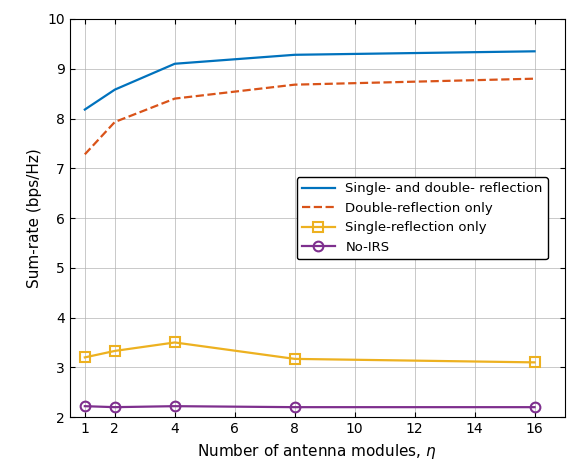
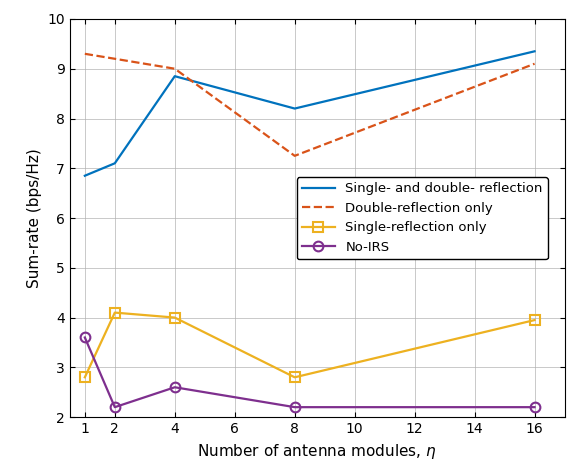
Single- and double- reflection/1: 8.18 -> 6.85
Double-reflection only/1: 7.28 -> 9.30
Single-reflection only/1: 3.20 -> 2.80
No-IRS/1: 2.22 -> 3.60
Single- and double- reflection/2: 8.58 -> 7.10
Double-reflection only/2: 7.93 -> 9.20
Single-reflection only/2: 3.33 -> 4.10
Single- and double- reflection/4: 9.10 -> 8.85
Double-reflection only/4: 8.40 -> 9.00
Single-reflection only/4: 3.50 -> 4.00
No-IRS/4: 2.22 -> 2.60
Single- and double- reflection/8: 9.28 -> 8.20
Double-reflection only/8: 8.68 -> 7.25
Single-reflection only/8: 3.17 -> 2.80
Double-reflection only/16: 8.80 -> 9.10
Single-reflection only/16: 3.10 -> 3.95
